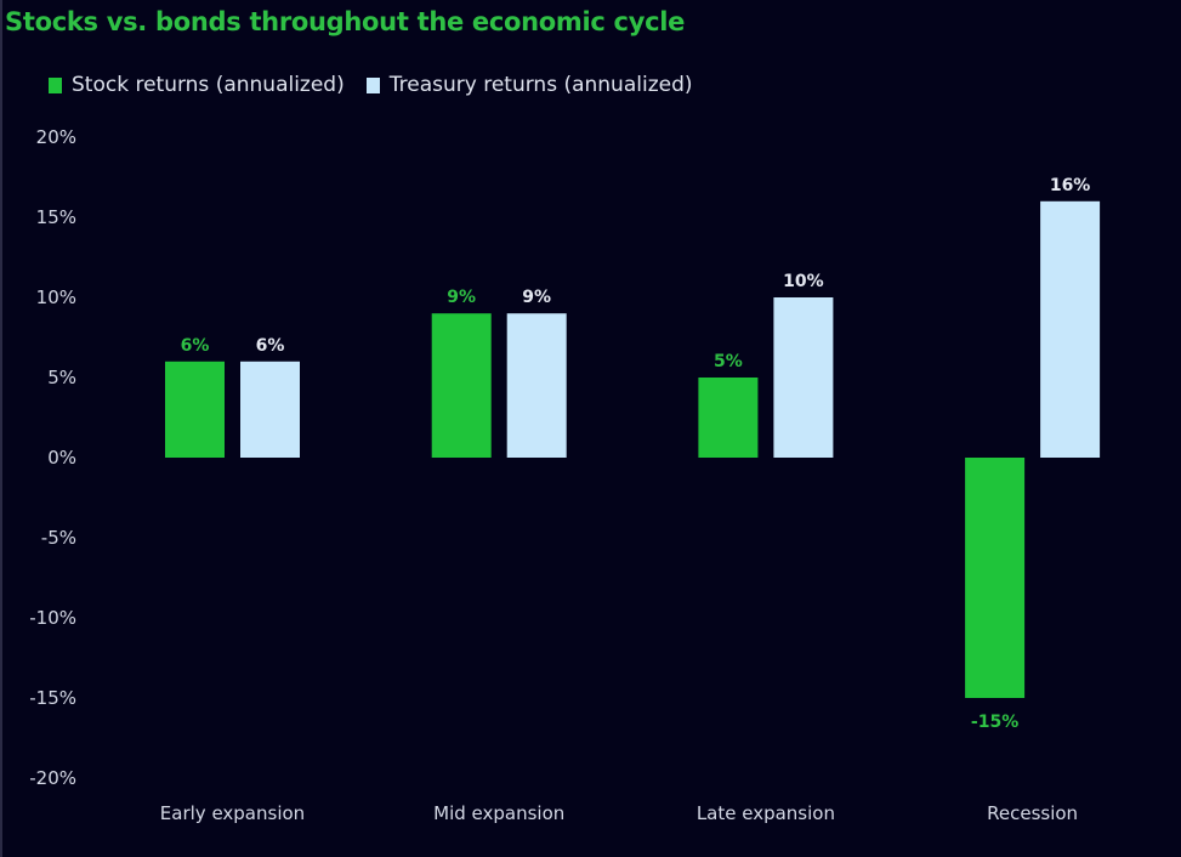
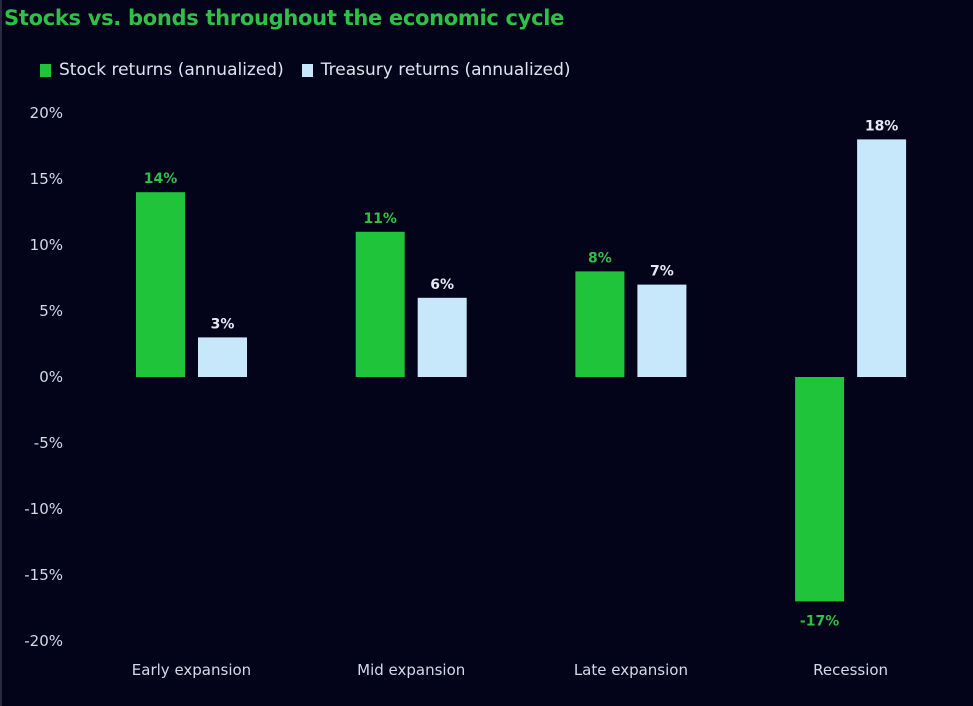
Stock returns (annualized)/Early expansion: 6% -> 14%
Treasury returns (annualized)/Early expansion: 6% -> 3%
Stock returns (annualized)/Mid expansion: 9% -> 11%
Treasury returns (annualized)/Mid expansion: 9% -> 6%
Stock returns (annualized)/Late expansion: 5% -> 8%
Treasury returns (annualized)/Late expansion: 10% -> 7%
Stock returns (annualized)/Recession: -15% -> -17%
Treasury returns (annualized)/Recession: 16% -> 18%
